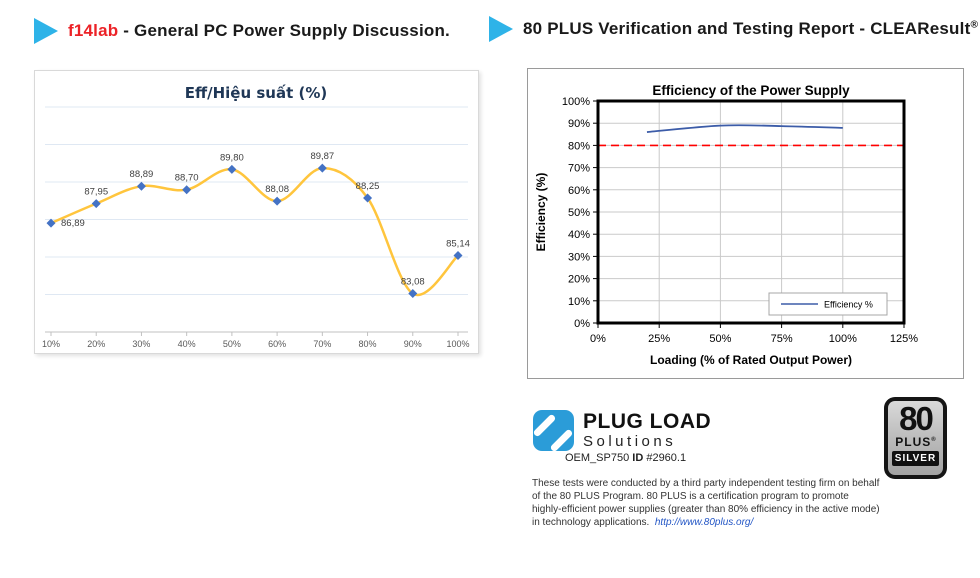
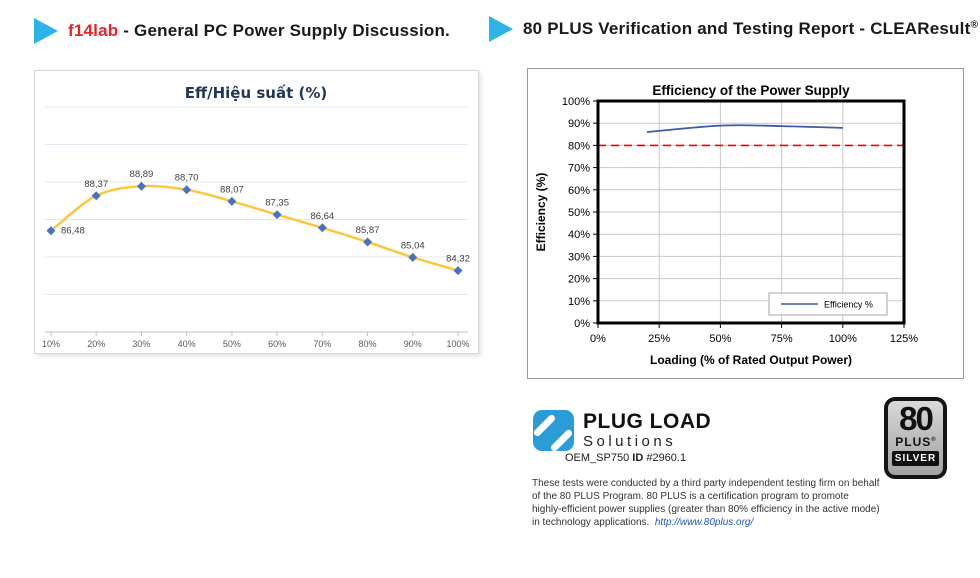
Eff/Hiệu suất (%)/10%: 86,89 -> 86,48
Eff/Hiệu suất (%)/20%: 87,95 -> 88,37
Eff/Hiệu suất (%)/50%: 89,80 -> 88,07
Eff/Hiệu suất (%)/60%: 88,08 -> 87,35
Eff/Hiệu suất (%)/70%: 89,87 -> 86,64
Eff/Hiệu suất (%)/80%: 88,25 -> 85,87
Eff/Hiệu suất (%)/90%: 83,08 -> 85,04
Eff/Hiệu suất (%)/100%: 85,14 -> 84,32
